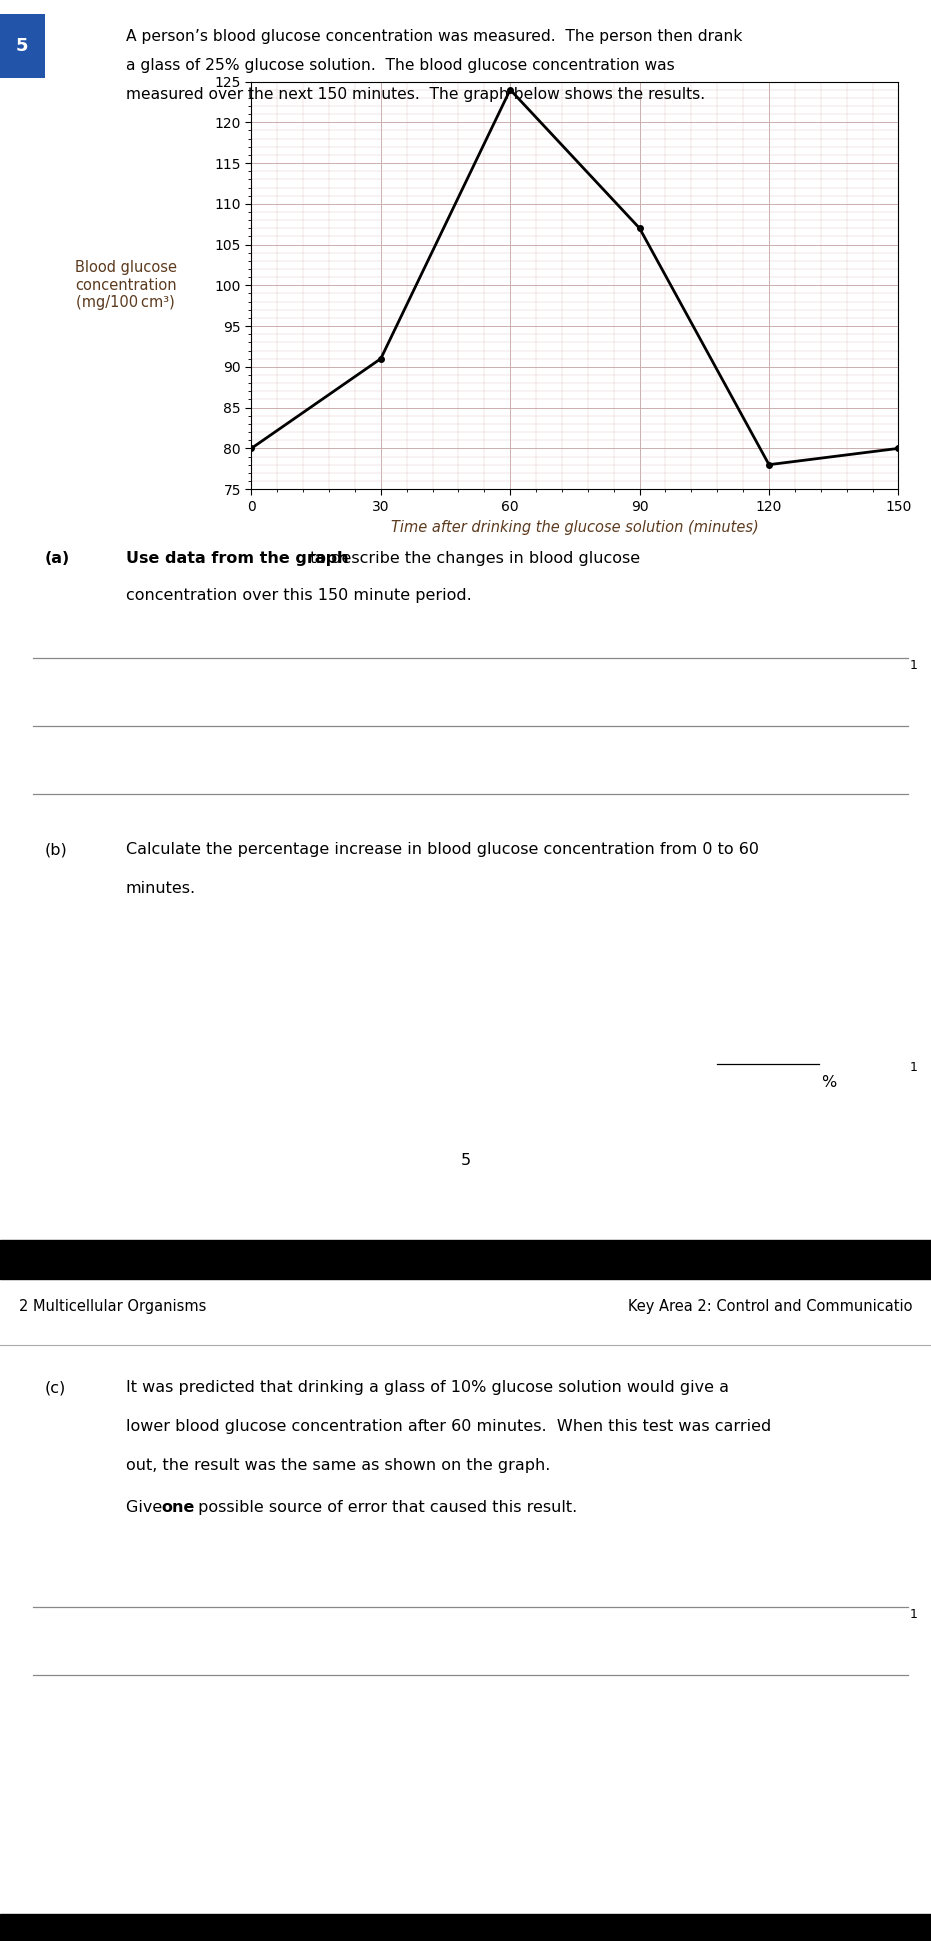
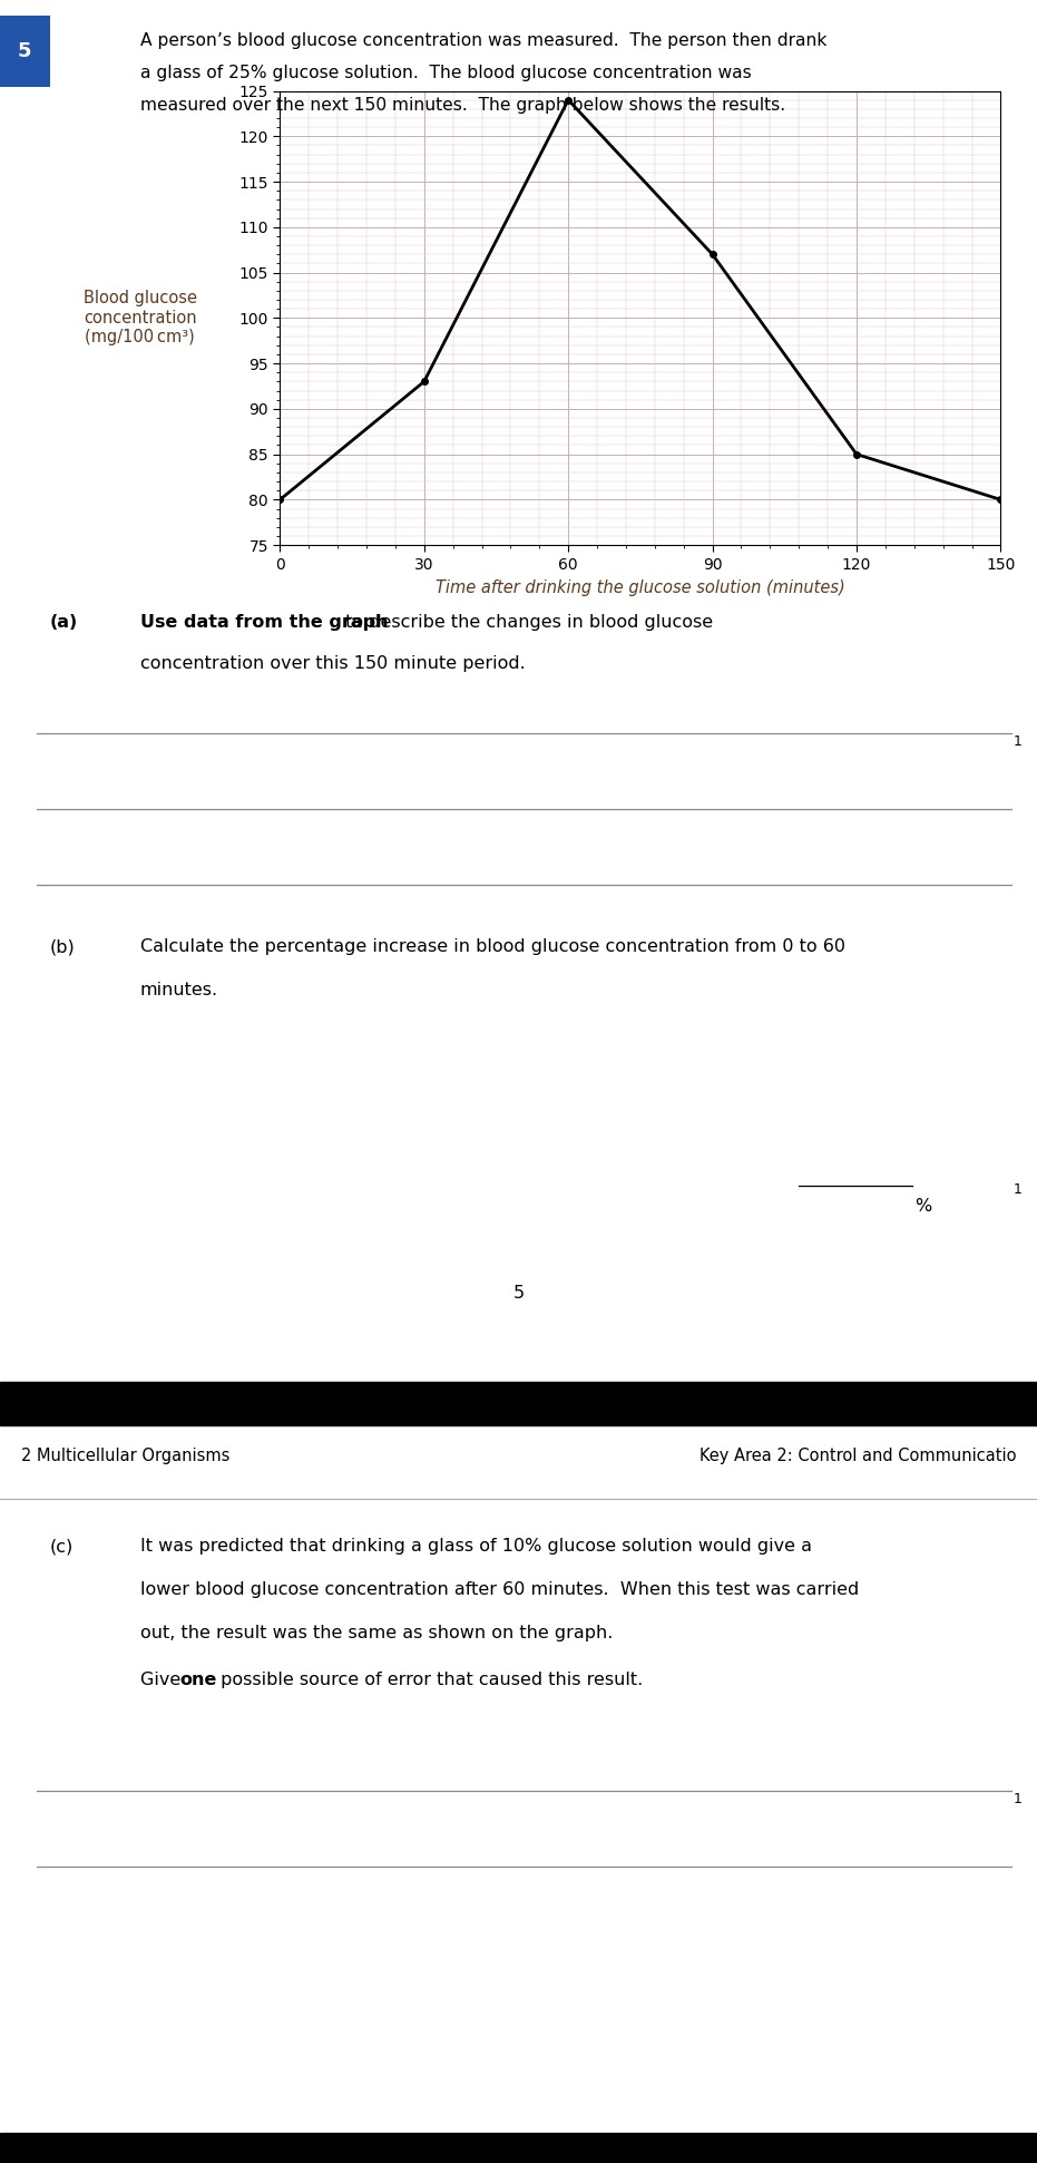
30: 91 -> 93
120: 78 -> 85
